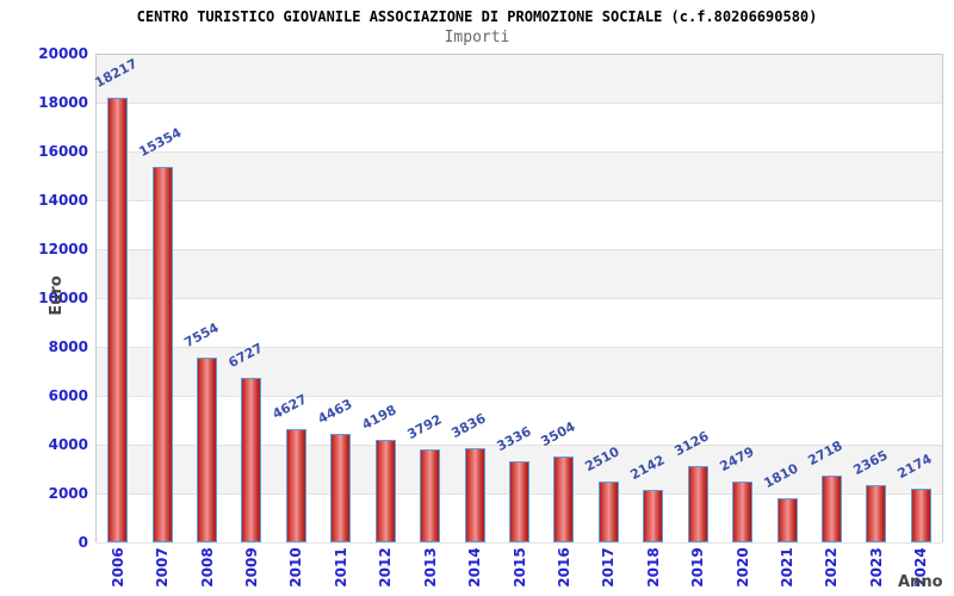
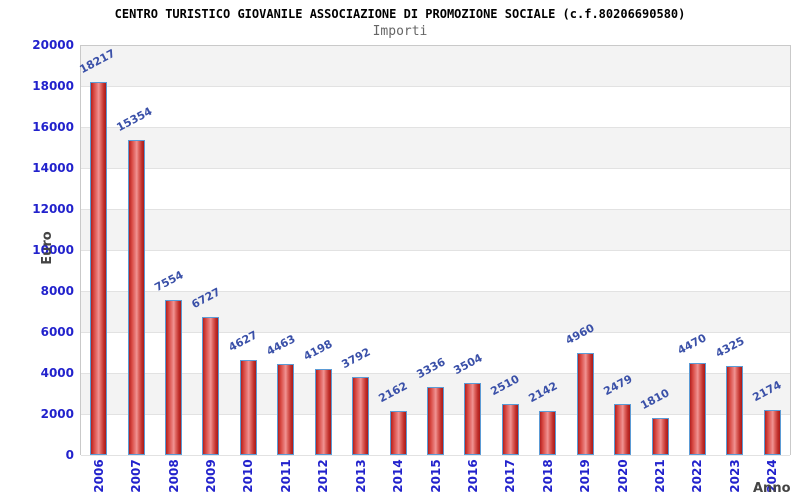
2014: 3836 -> 2162
2019: 3126 -> 4960
2022: 2718 -> 4470
2023: 2365 -> 4325
